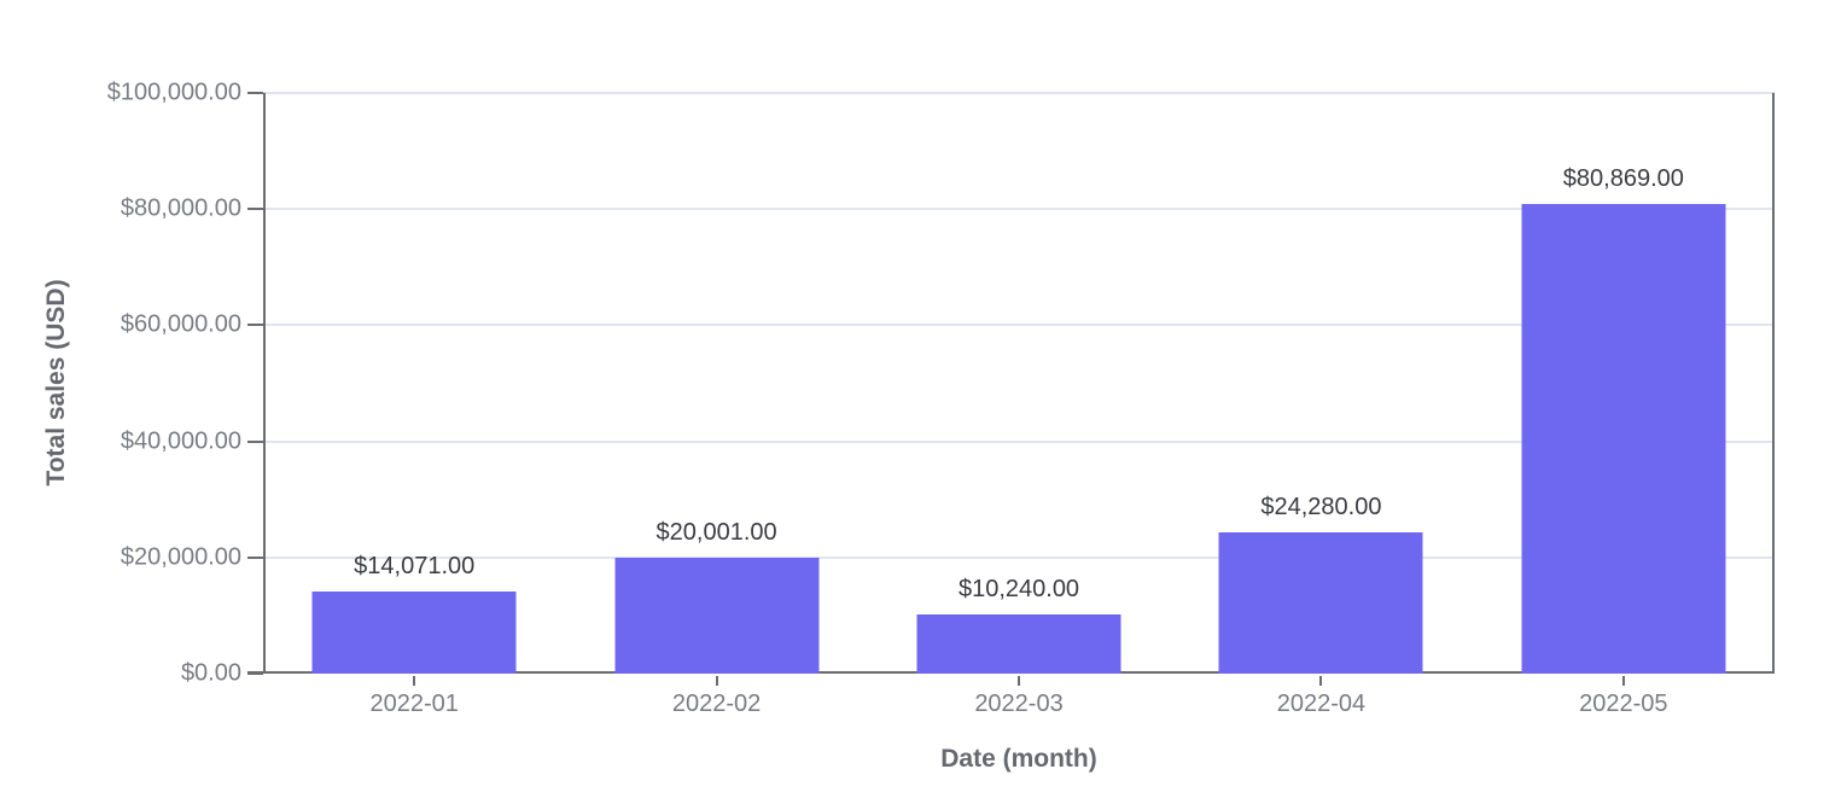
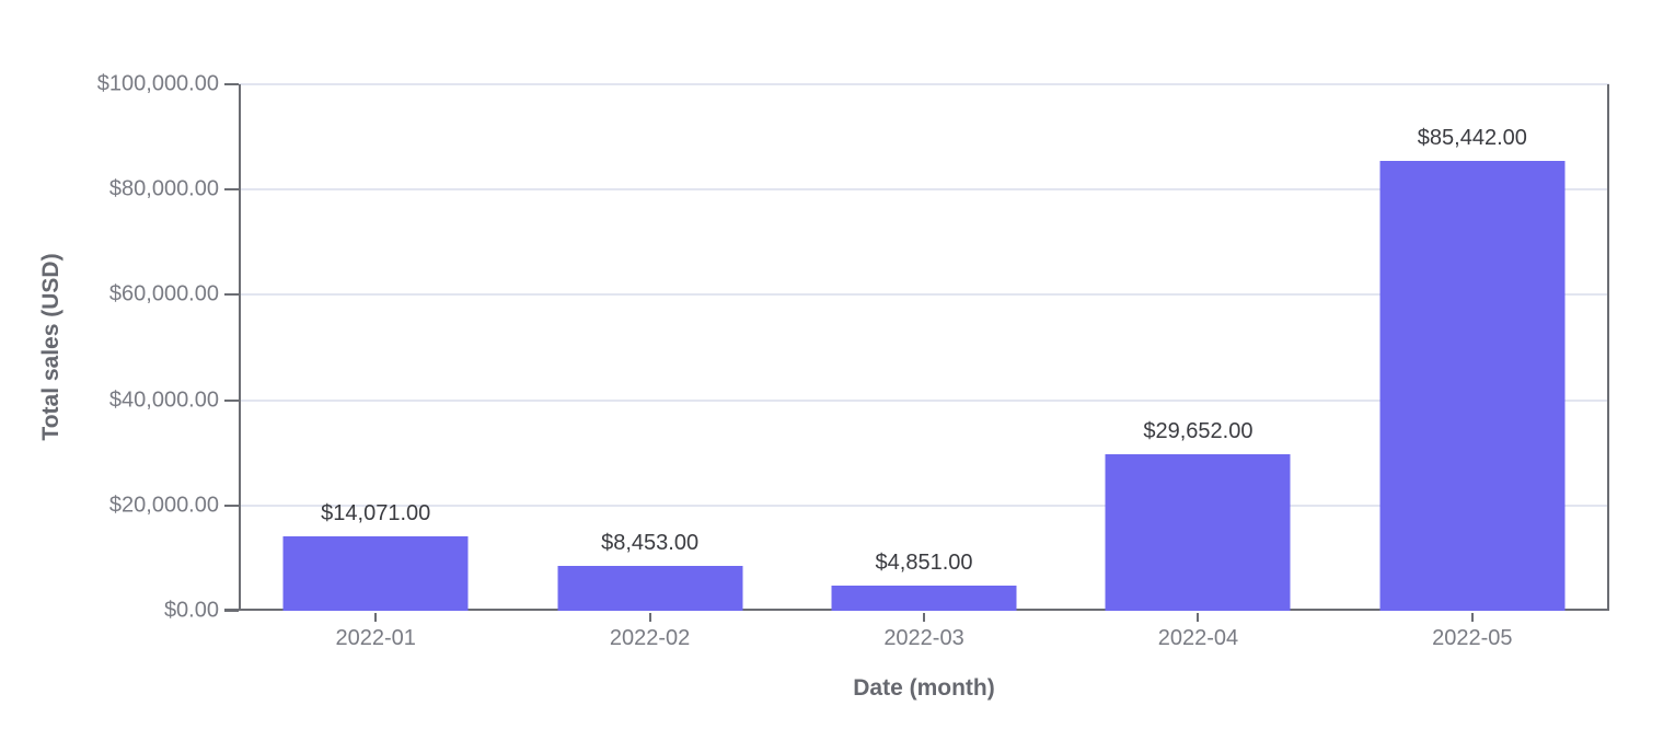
2022-02: $20,001.00 -> $8,453.00
2022-03: $10,240.00 -> $4,851.00
2022-04: $24,280.00 -> $29,652.00
2022-05: $80,869.00 -> $85,442.00
